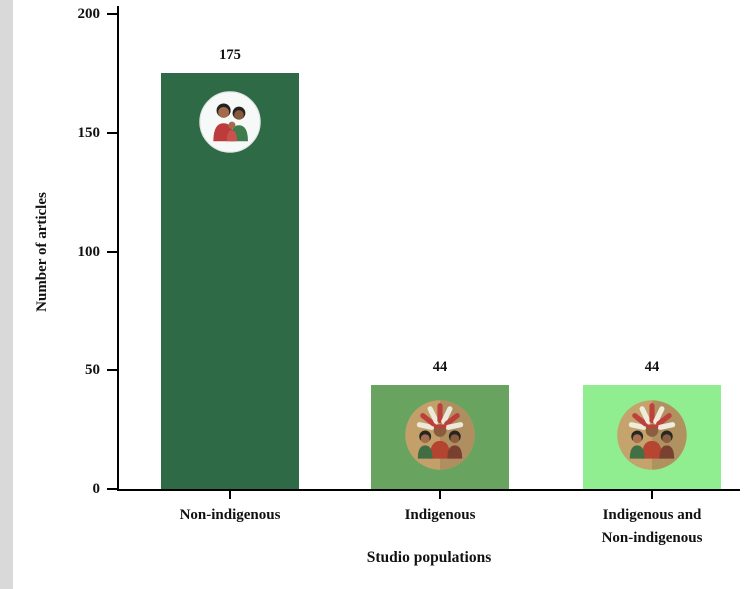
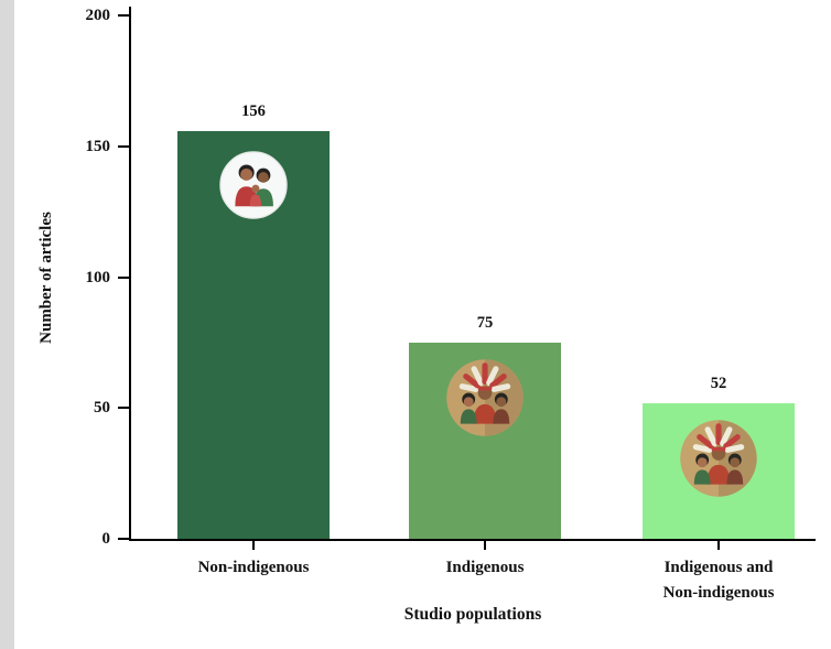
Non-indigenous: 175 -> 156
Indigenous: 44 -> 75
Indigenous and Non-indigenous: 44 -> 52
